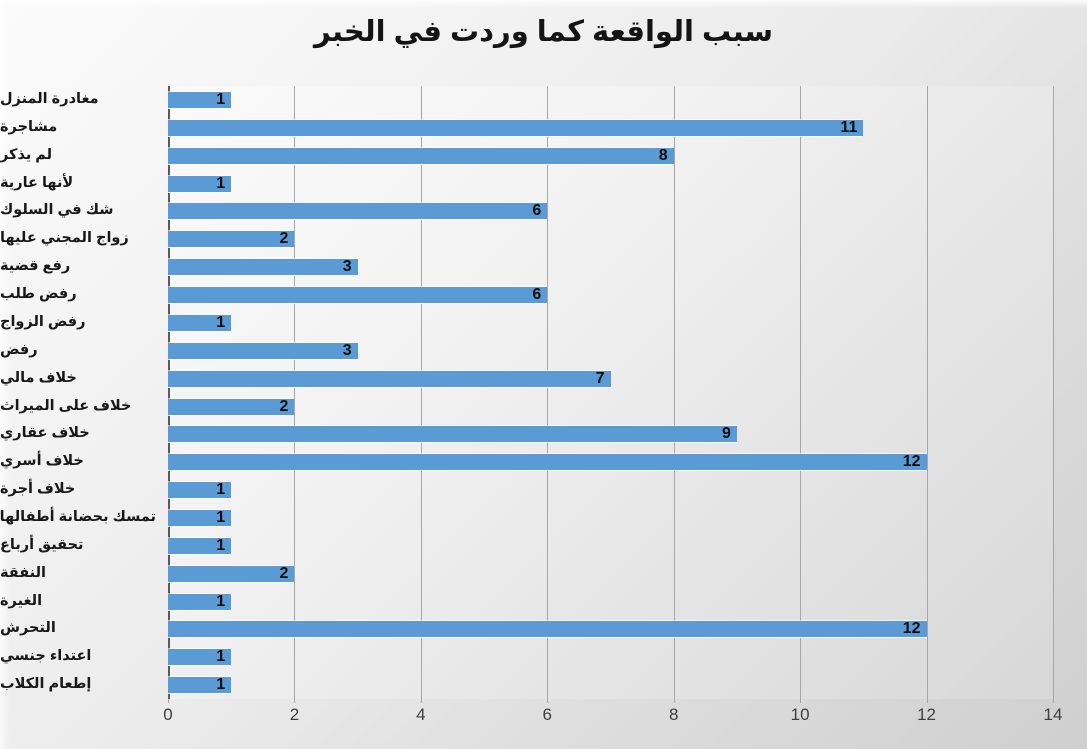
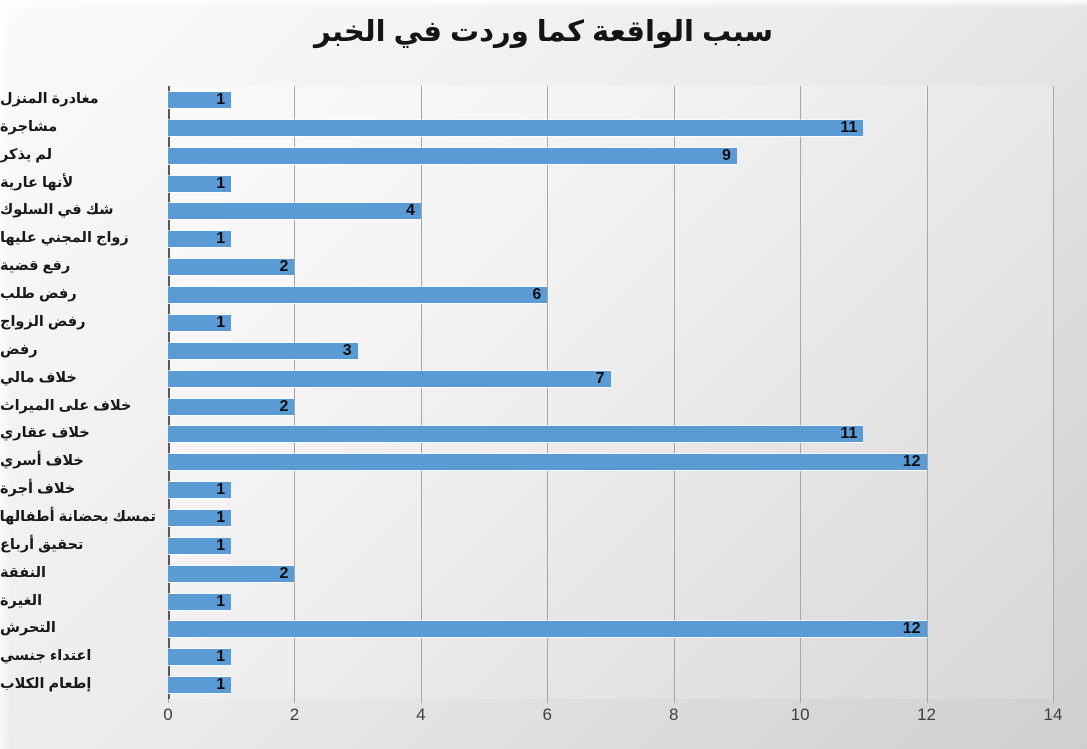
لم يذكر: 8 -> 9
شك في السلوك: 6 -> 4
زواج المجني عليها: 2 -> 1
رفع قضية: 3 -> 2
خلاف عقاري: 9 -> 11
